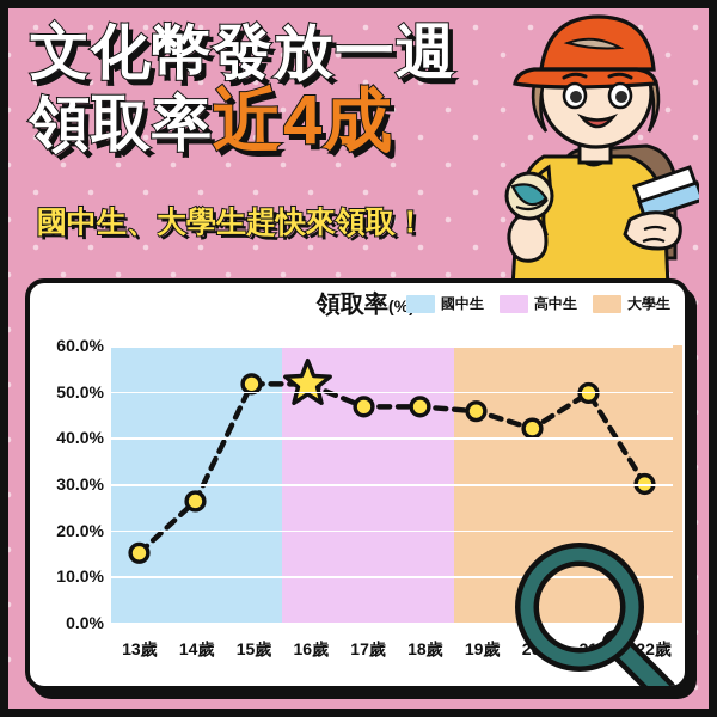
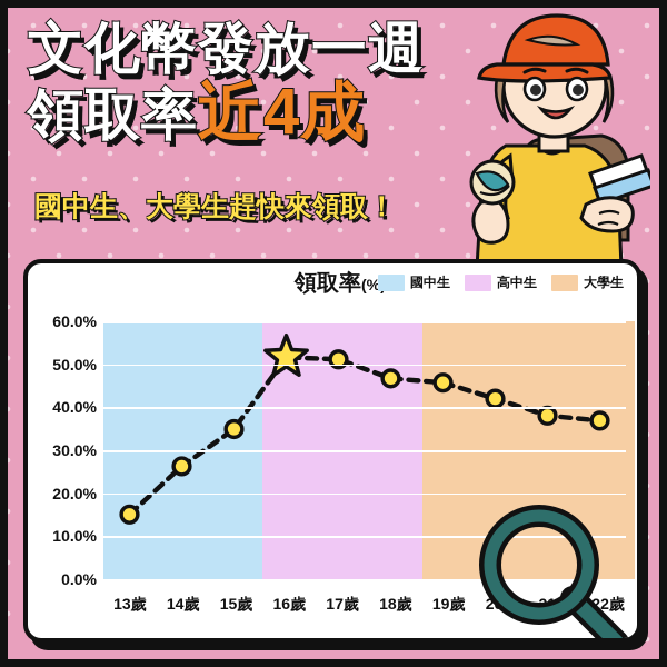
15歲: 52% -> 35%
17歲: 47% -> 52%
21歲: 50% -> 38%
22歲: 30% -> 37%
